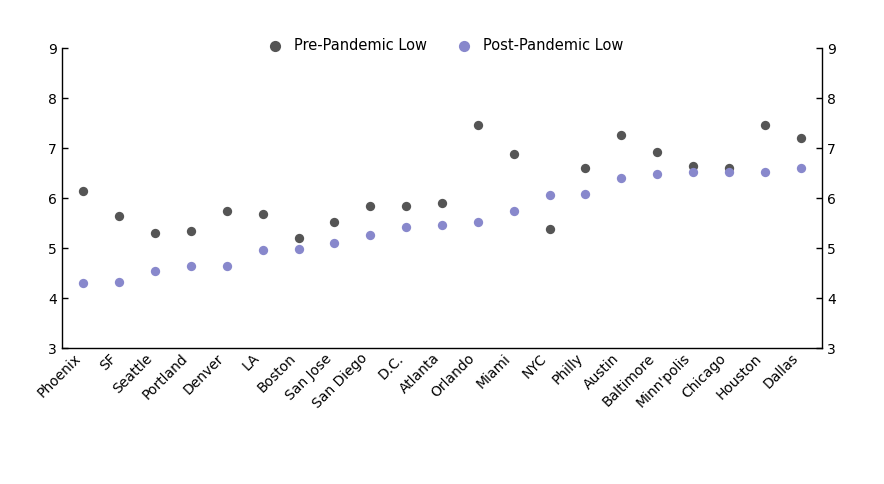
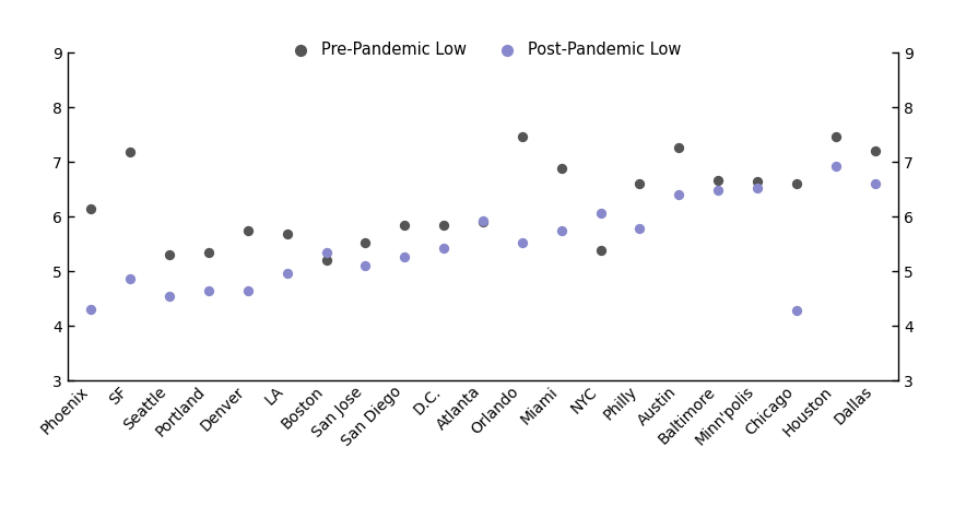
Pre-Pandemic Low/SF: 5.65 -> 7.18
Post-Pandemic Low/SF: 4.32 -> 4.86
Post-Pandemic Low/Boston: 4.98 -> 5.34
Post-Pandemic Low/Atlanta: 5.47 -> 5.92
Post-Pandemic Low/Philly: 6.08 -> 5.78
Pre-Pandemic Low/Baltimore: 6.92 -> 6.66
Post-Pandemic Low/Chicago: 6.52 -> 4.28
Post-Pandemic Low/Houston: 6.52 -> 6.92
